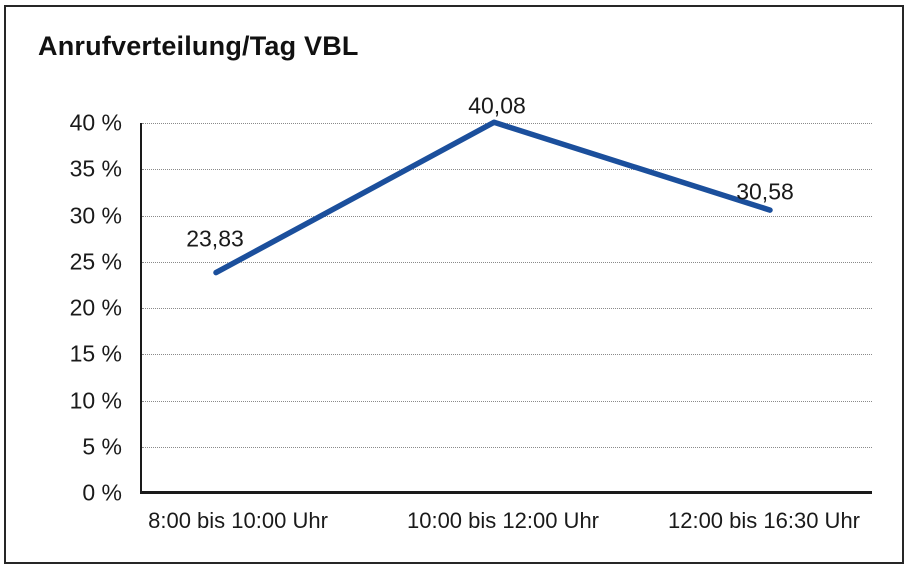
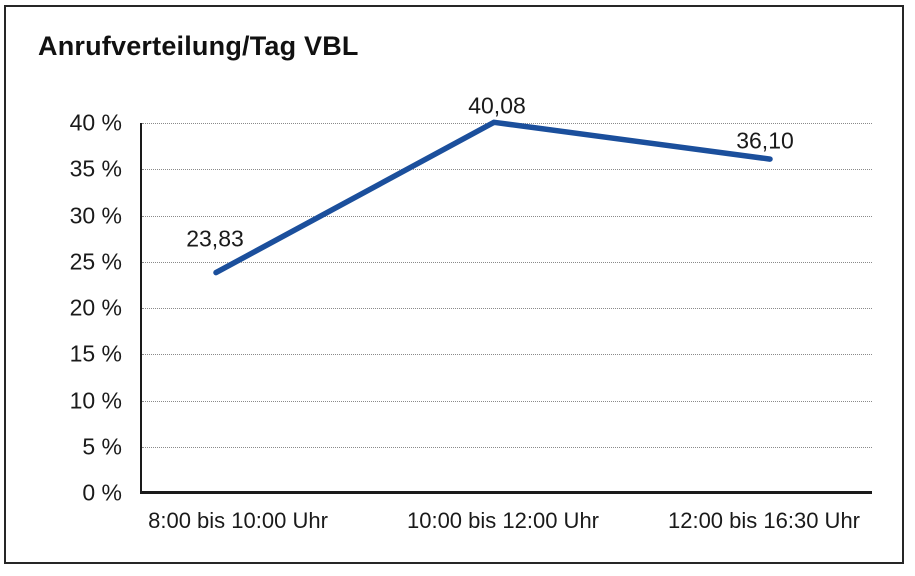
12:00 bis 16:30 Uhr: 30,58 -> 36,10
